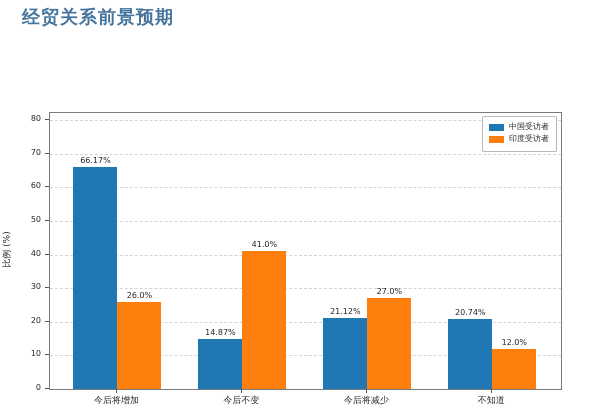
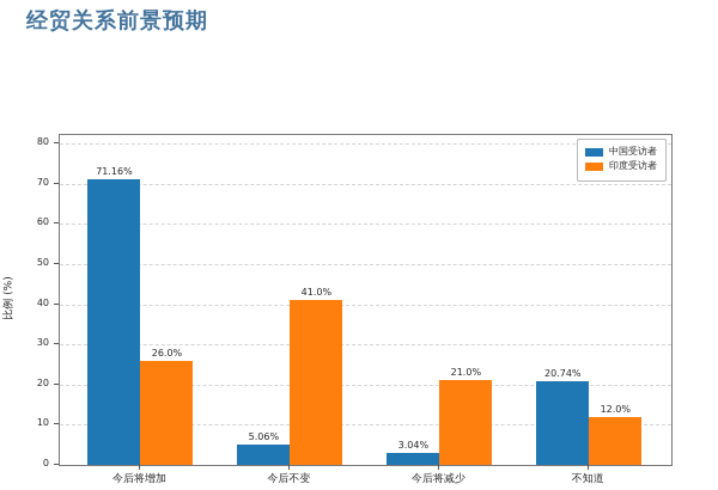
中国受访者/今后将增加: 66.17% -> 71.16%
中国受访者/今后不变: 14.87% -> 5.06%
中国受访者/今后将减少: 21.12% -> 3.04%
印度受访者/今后将减少: 27.0% -> 21.0%
